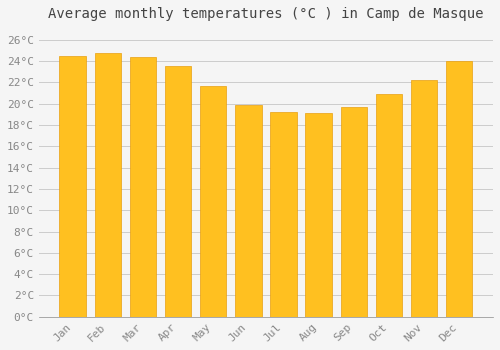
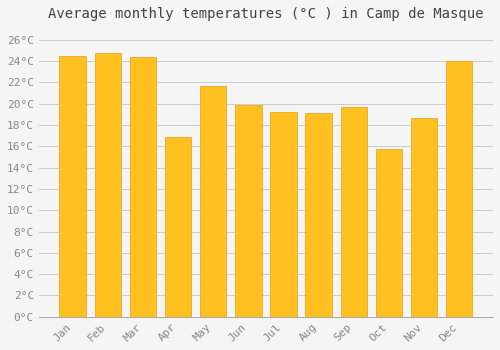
Apr: 23.5°C -> 16.9°C
Oct: 20.9°C -> 15.7°C
Nov: 22.2°C -> 18.7°C
